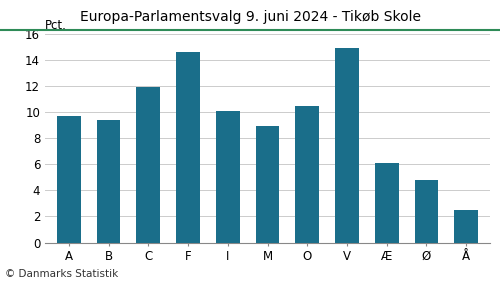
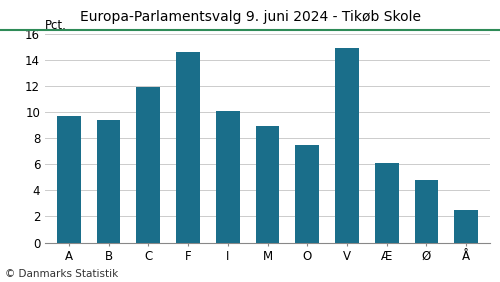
O: 10.5 -> 7.5
